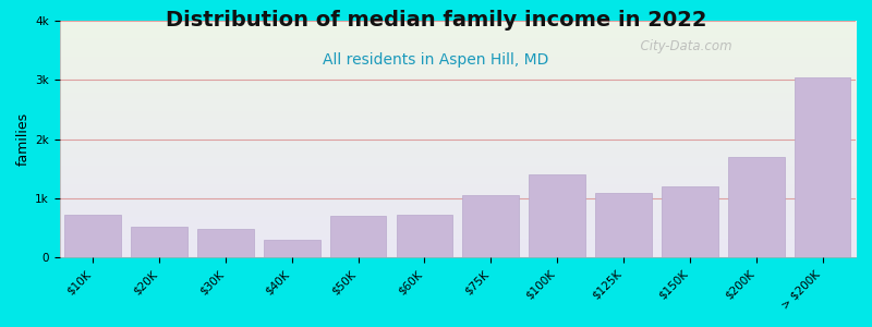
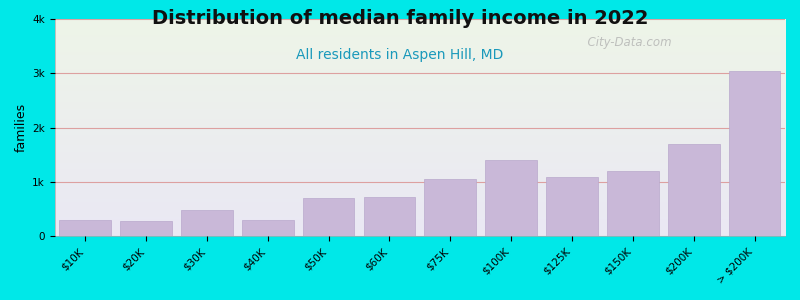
$10K: 0.72k -> 0.30k
$20K: 0.52k -> 0.28k
